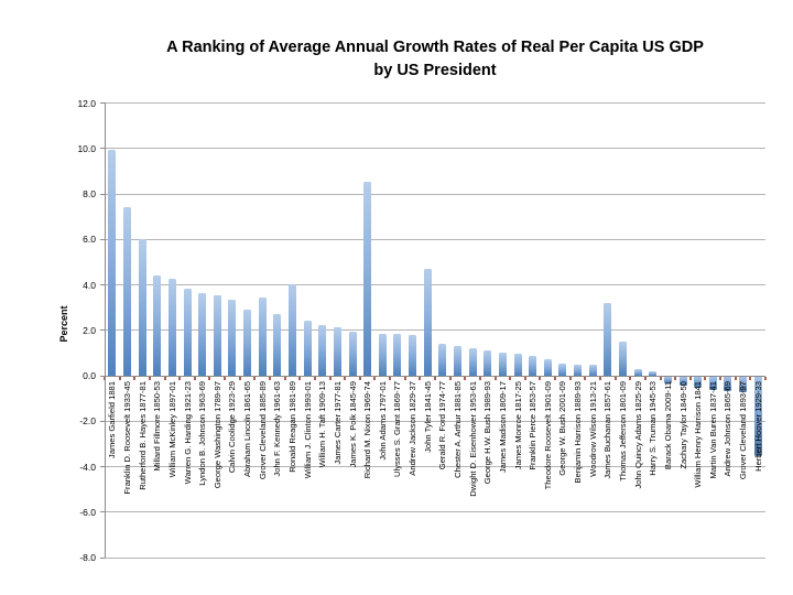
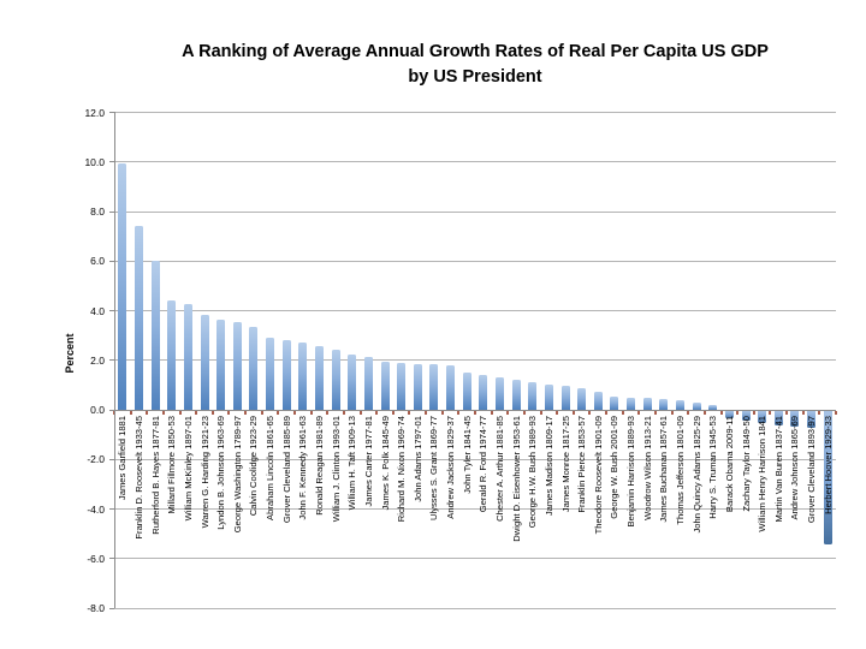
Grover Cleveland 1885-89: 3.4 -> 2.8
Ronald Reagan 1981-89: 4.0 -> 2.5
Richard M. Nixon 1969-74: 8.5 -> 1.9
John Tyler 1841-45: 4.7 -> 1.5
James Buchanan 1857-61: 3.2 -> 0.4
Thomas Jefferson 1801-09: 1.5 -> 0.3
Herbert Hoover 1929-33: -3.5 -> -5.4
